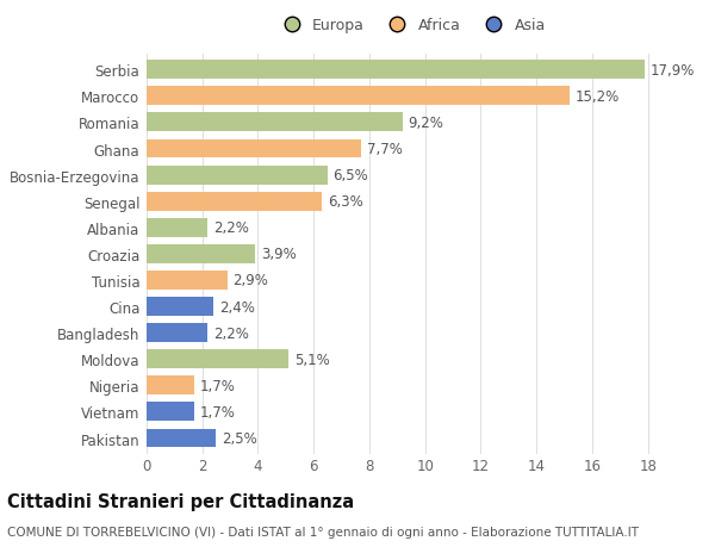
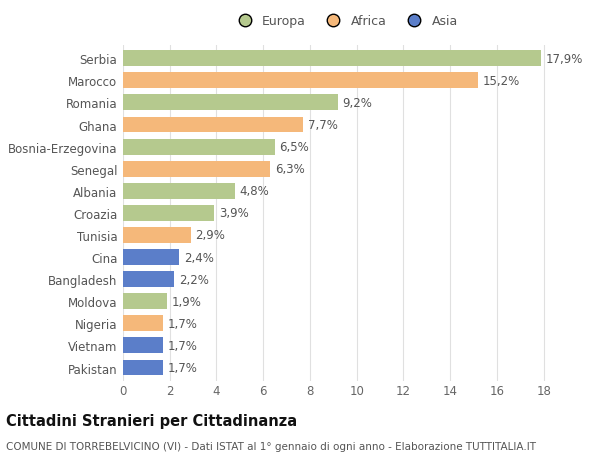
Albania: 2,2% -> 4,8%
Moldova: 5,1% -> 1,9%
Pakistan: 2,5% -> 1,7%
